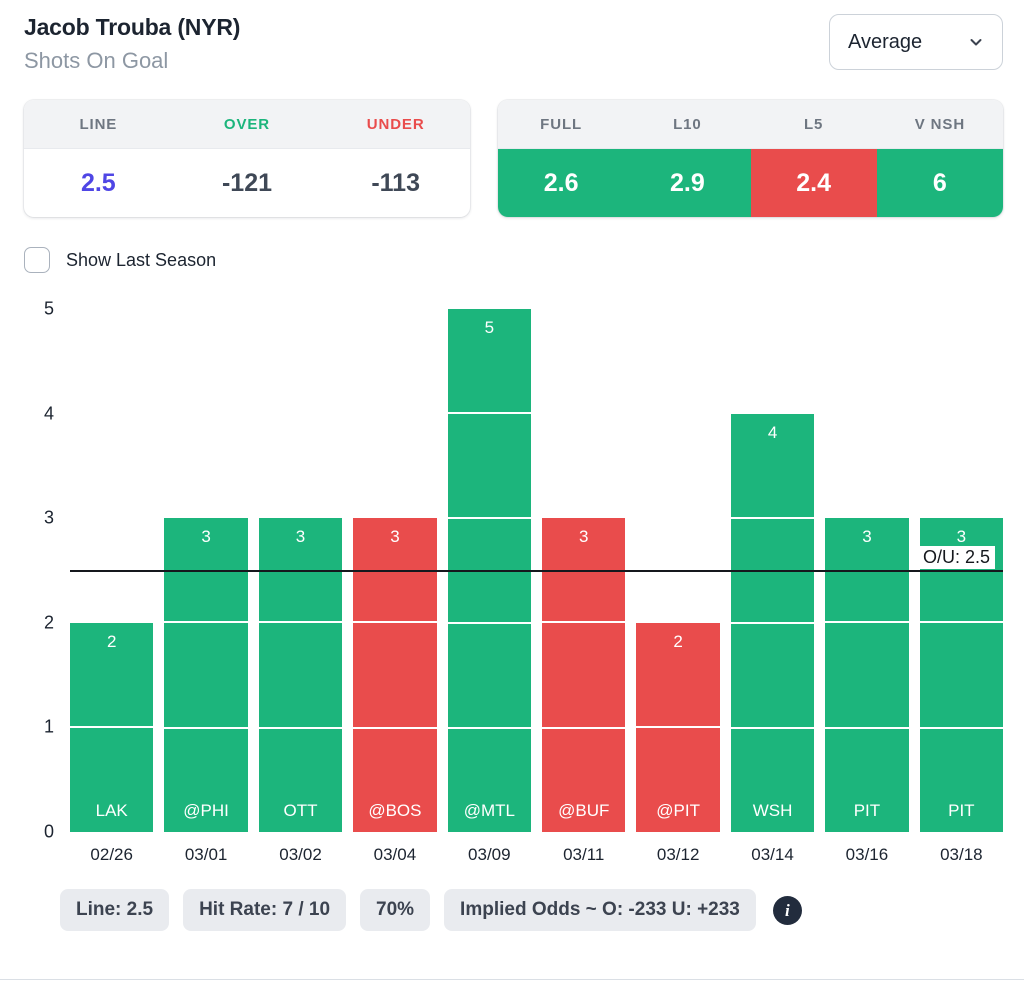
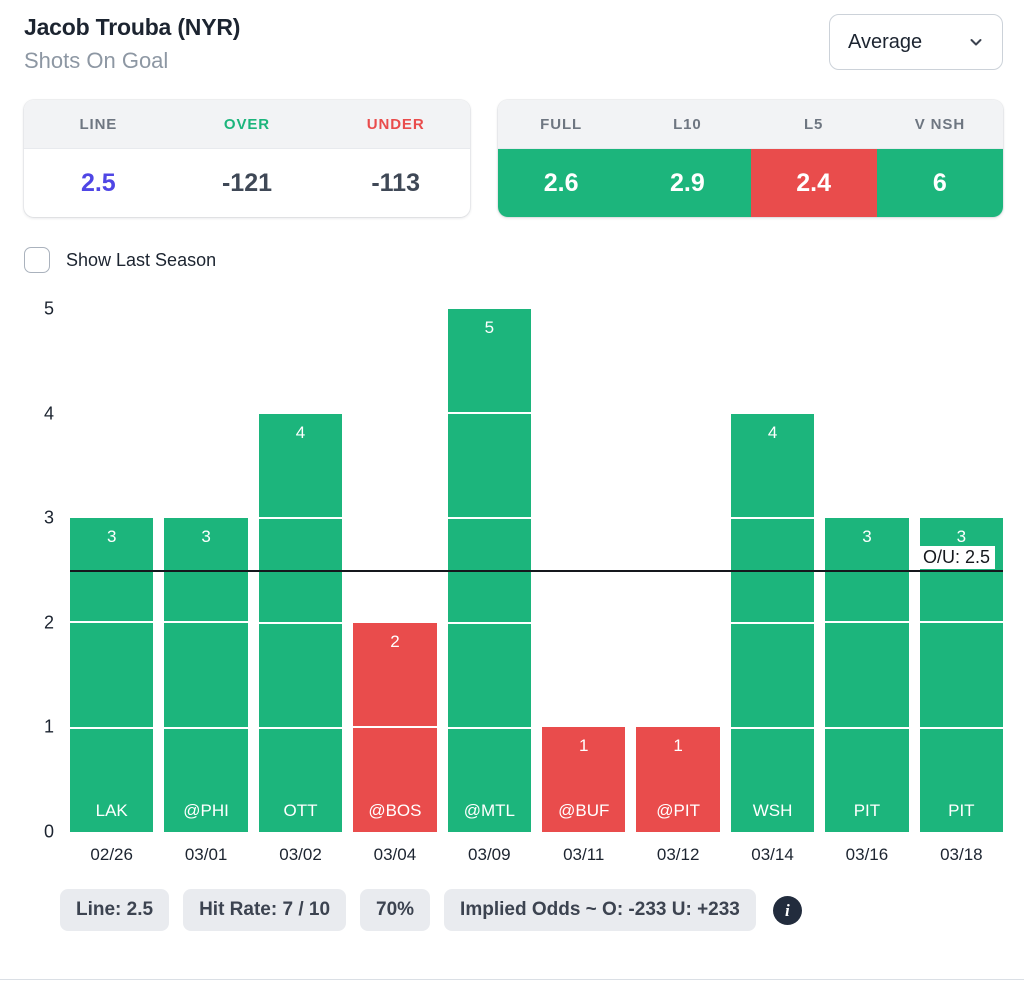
02/26: 2 -> 3
03/02: 3 -> 4
03/04: 3 -> 2
03/11: 3 -> 1
03/12: 2 -> 1
